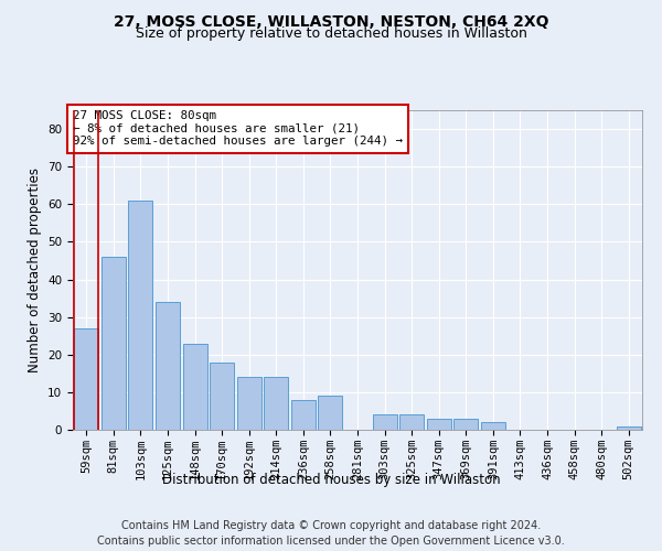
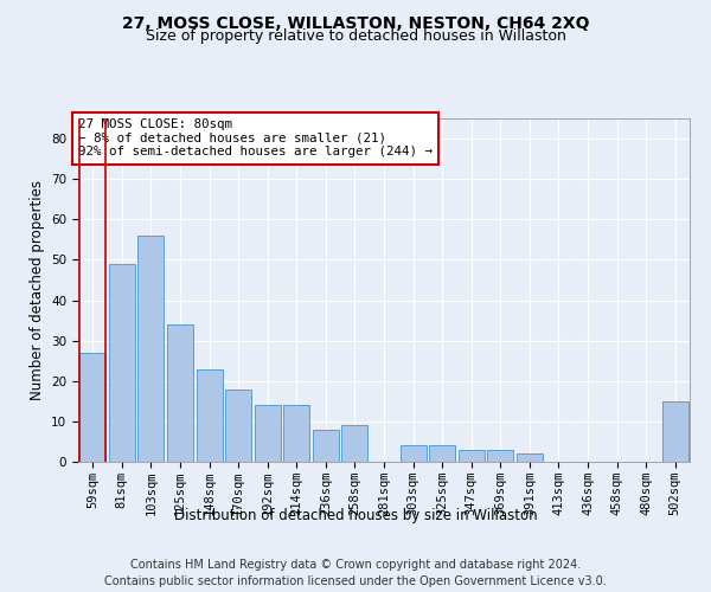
81sqm: 46 -> 49
103sqm: 61 -> 56
502sqm: 1 -> 15
